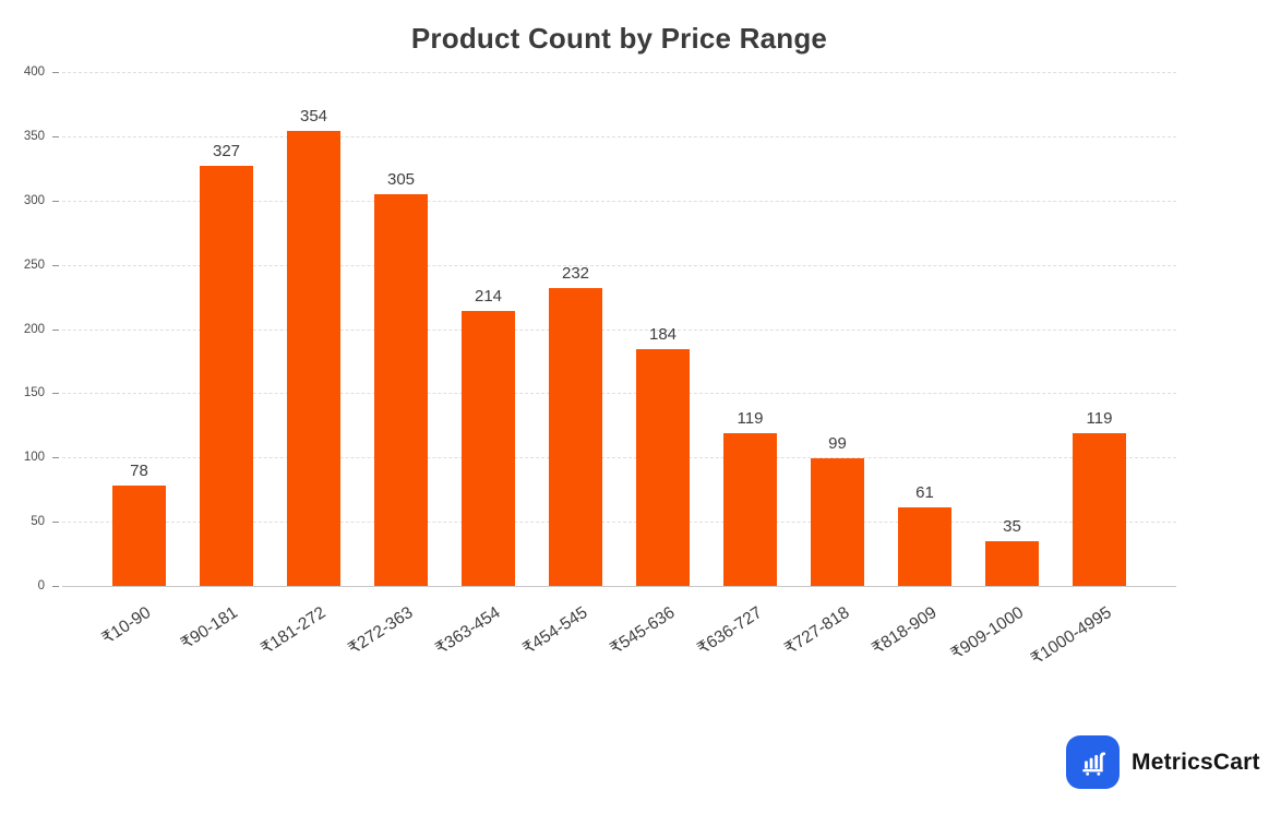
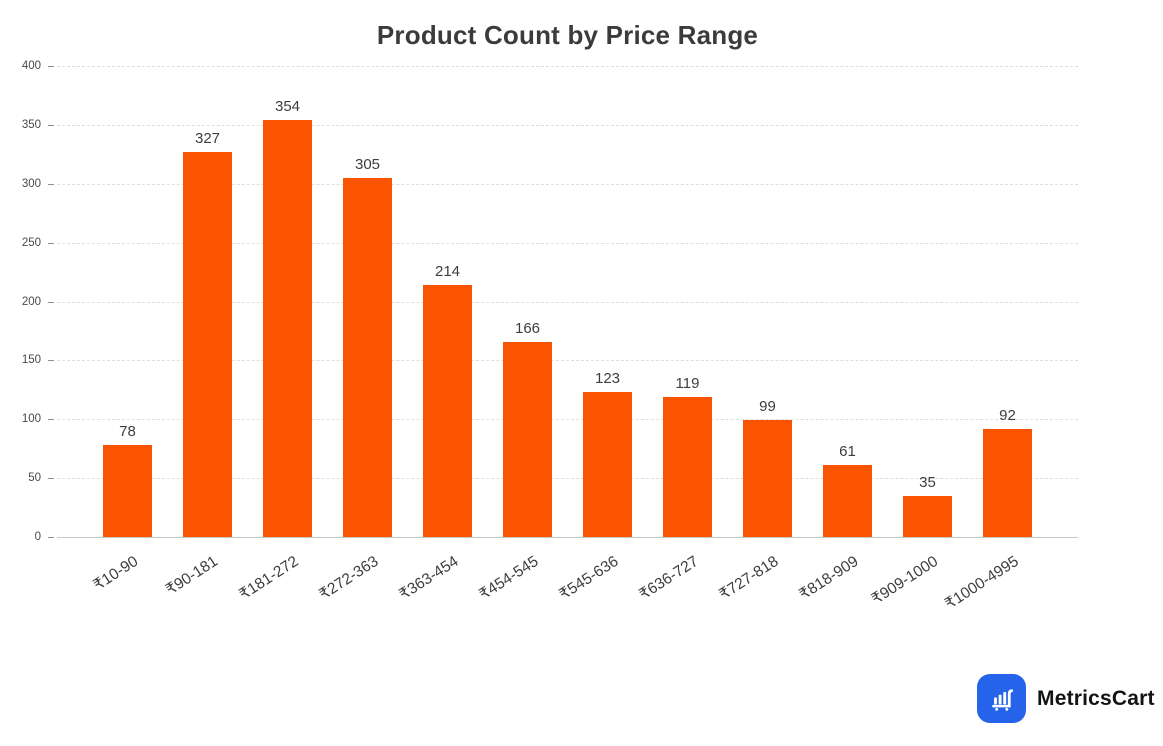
₹454-545: 232 -> 166
₹545-636: 184 -> 123
₹1000-4995: 119 -> 92
